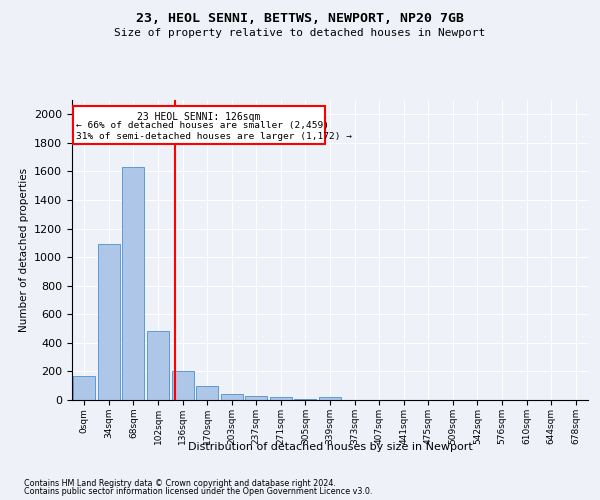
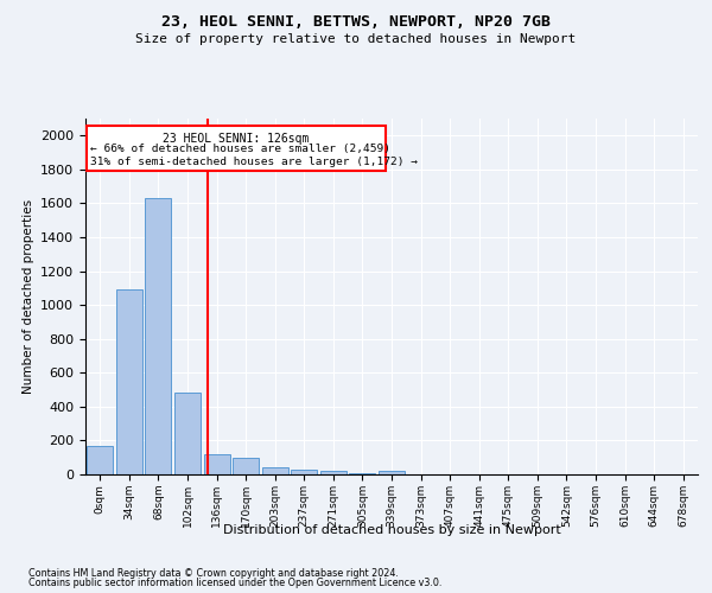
136sqm: 200 -> 120
